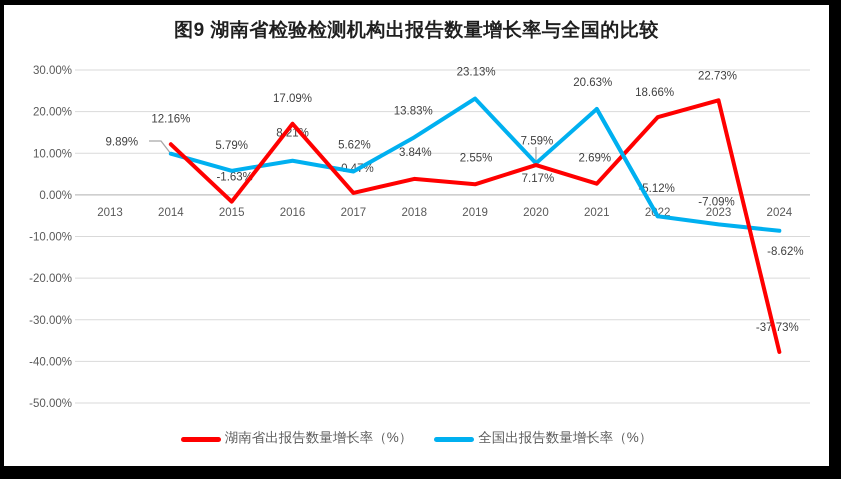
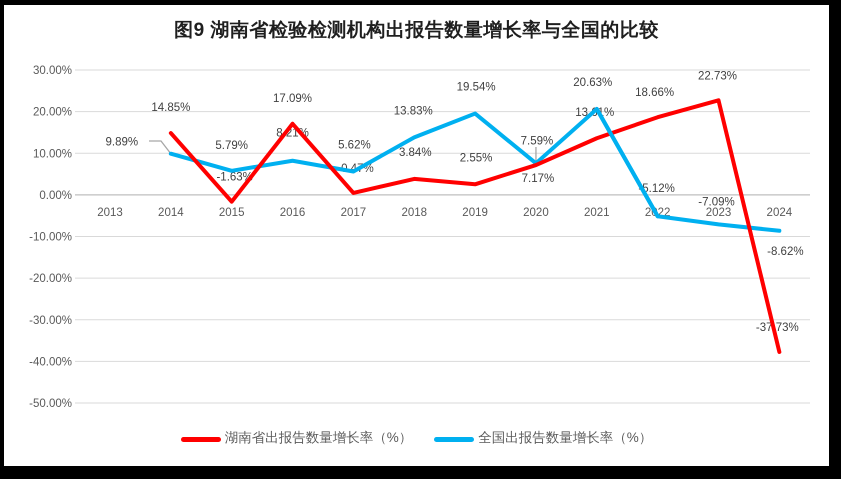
湖南省出报告数量增长率（%）/2014: 12.16% -> 14.85%
全国出报告数量增长率（%）/2019: 23.13% -> 19.54%
湖南省出报告数量增长率（%）/2021: 2.69% -> 13.61%
